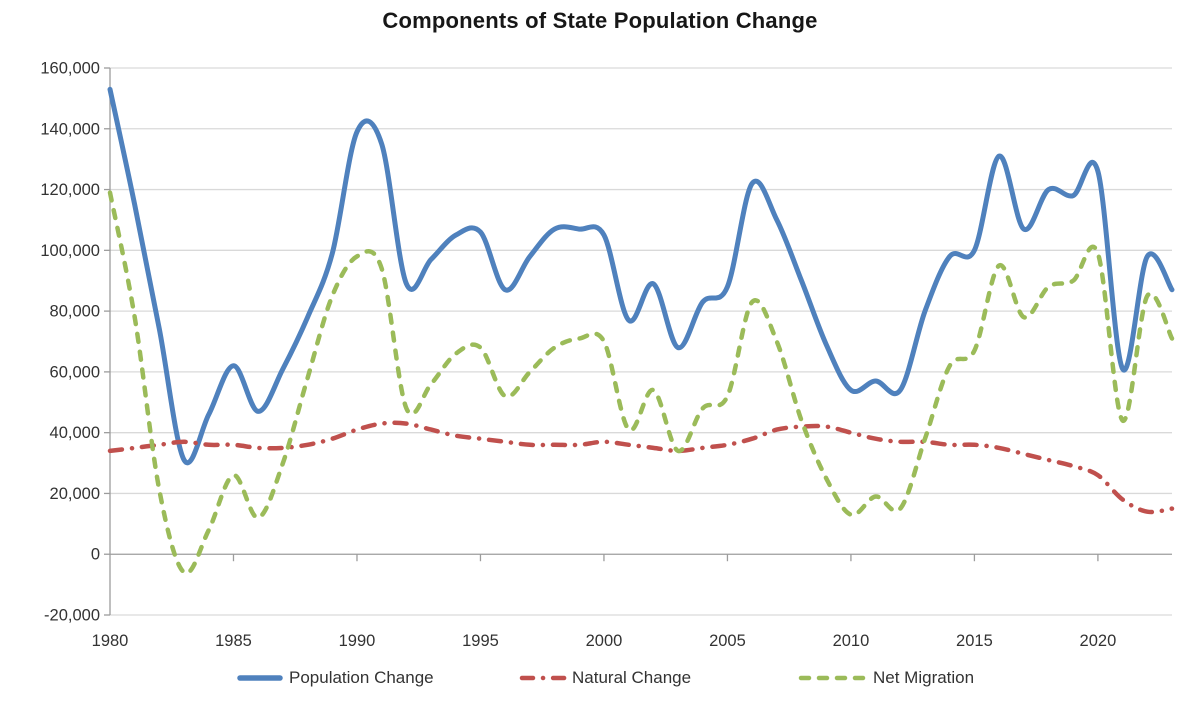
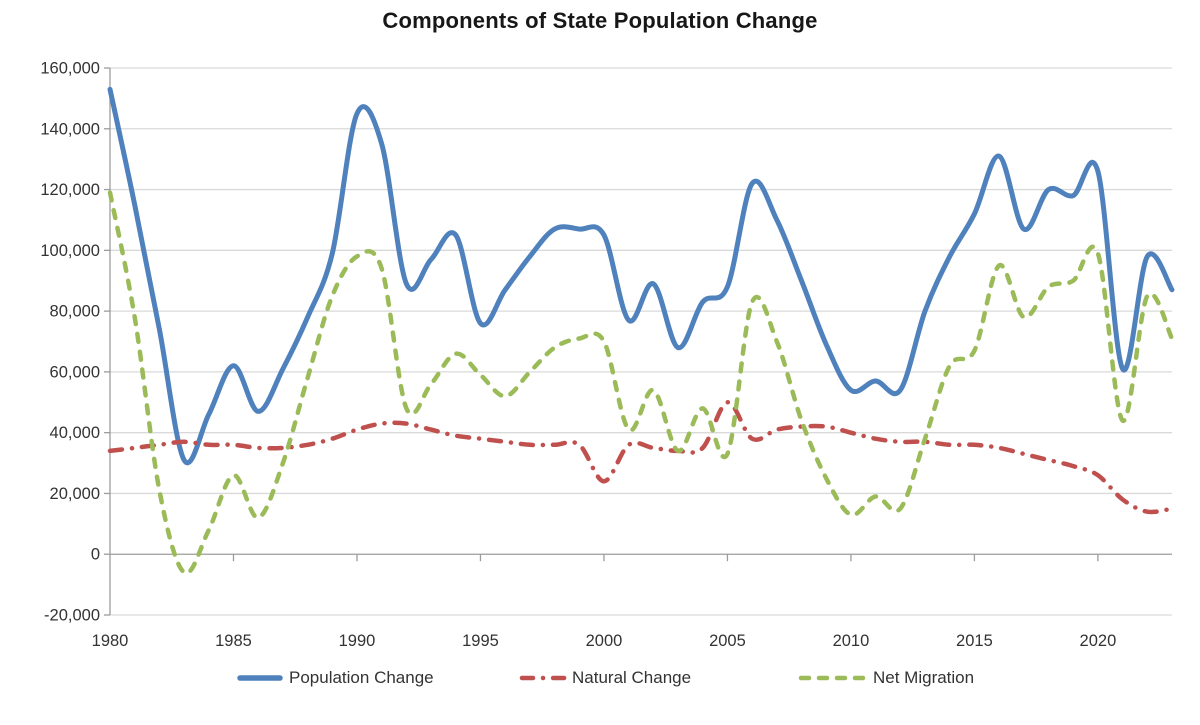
Population Change/1990: 139000 -> 145000
Population Change/1995: 106000 -> 76000
Net Migration/1995: 68000 -> 59000
Natural Change/2000: 37000 -> 24000
Natural Change/2005: 36000 -> 50000
Net Migration/2005: 52000 -> 33000
Population Change/2015: 100000 -> 112000
